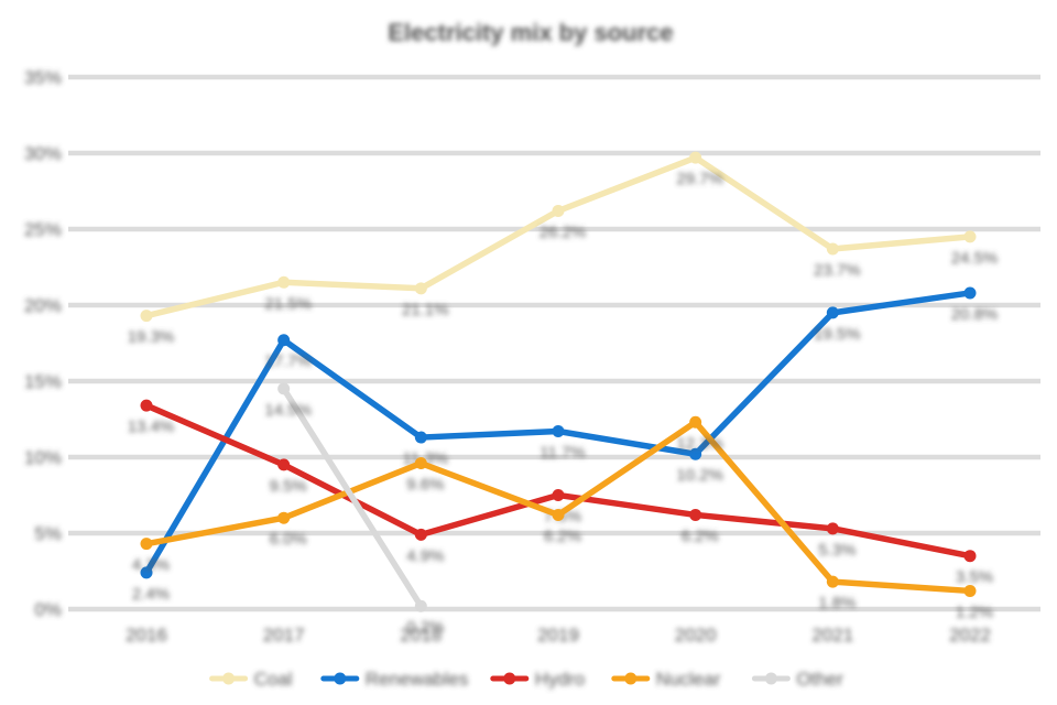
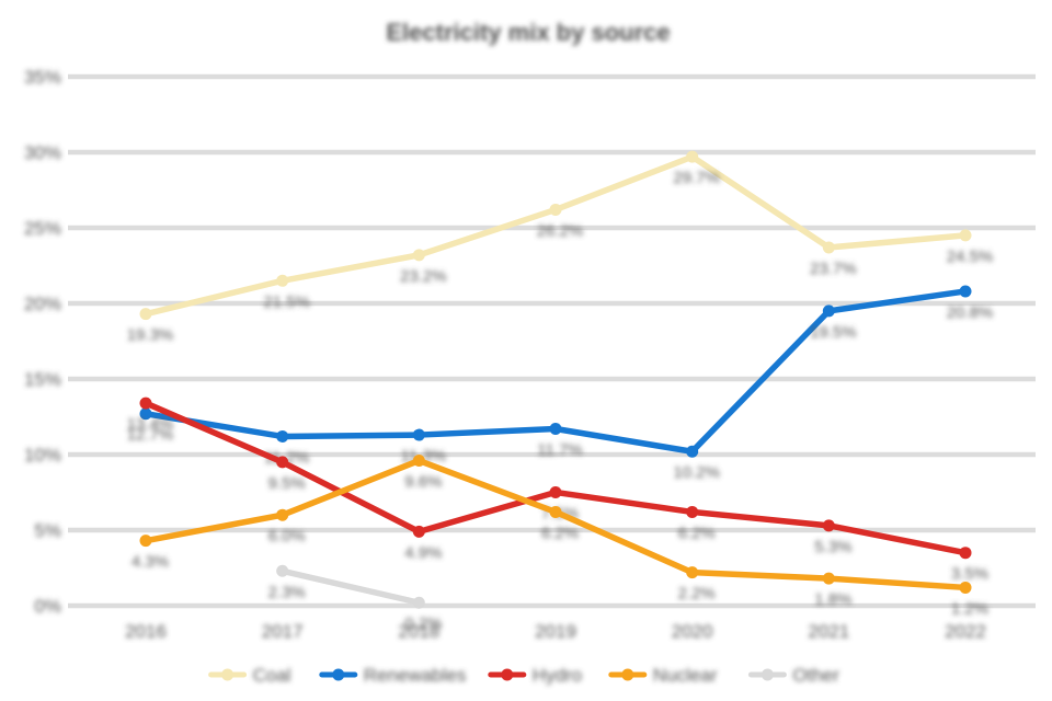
Renewables/2016: 2.4% -> 12.7%
Renewables/2017: 17.7% -> 11.2%
Other/2017: 14.5% -> 2.3%
Coal/2018: 21.1% -> 23.2%
Nuclear/2020: 12.3% -> 2.2%
